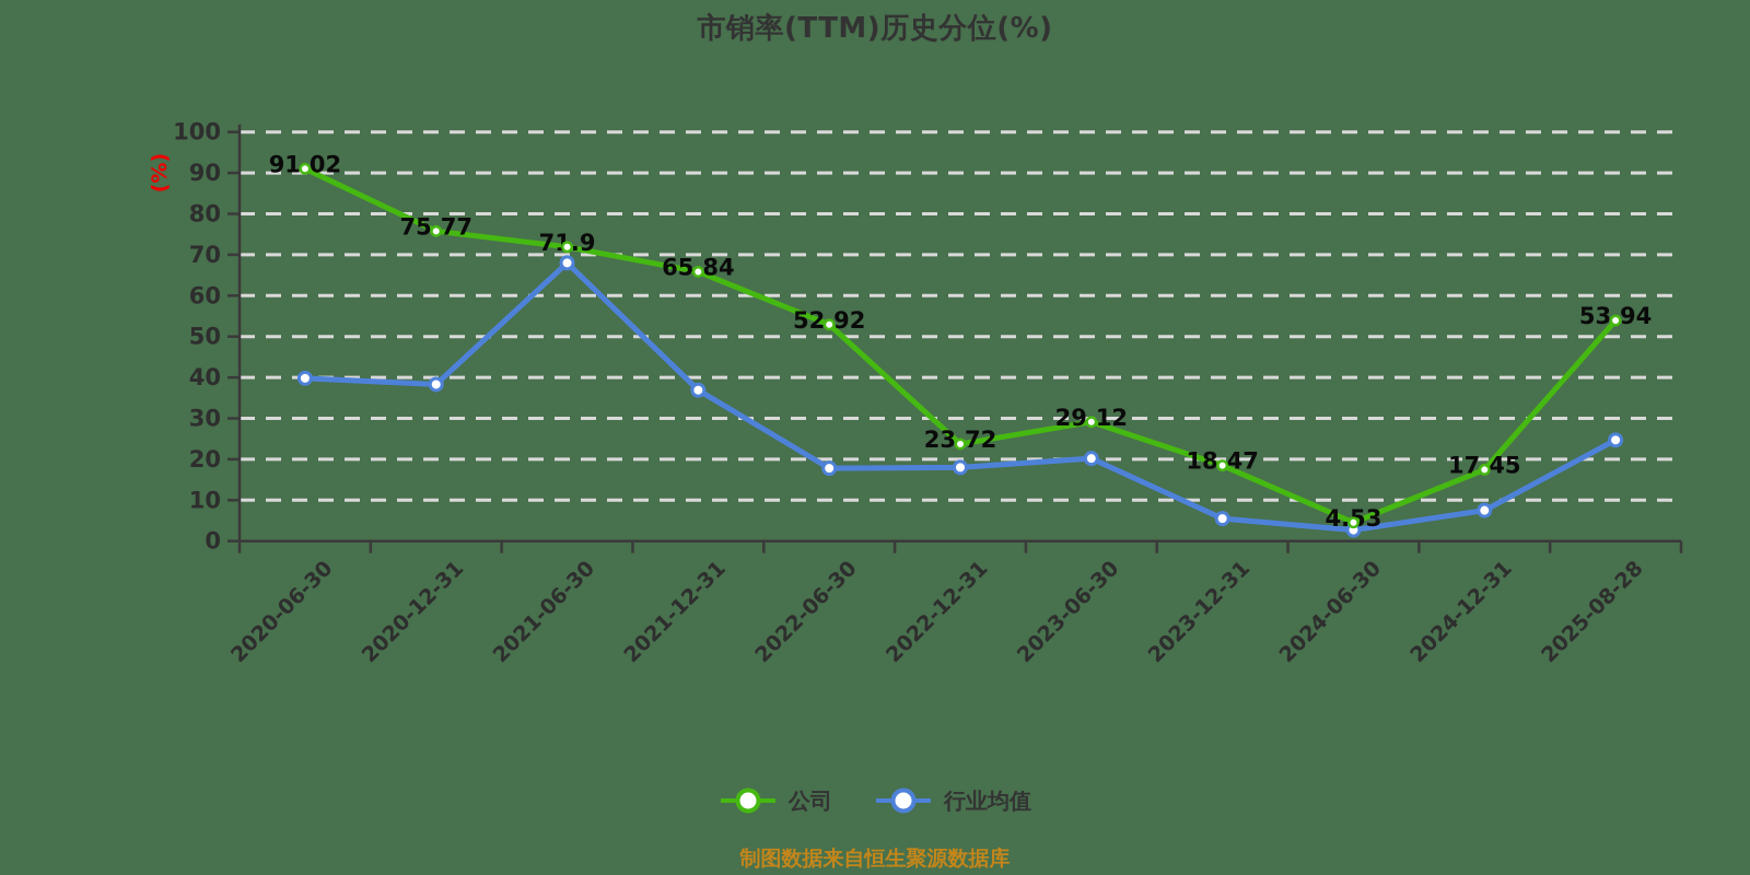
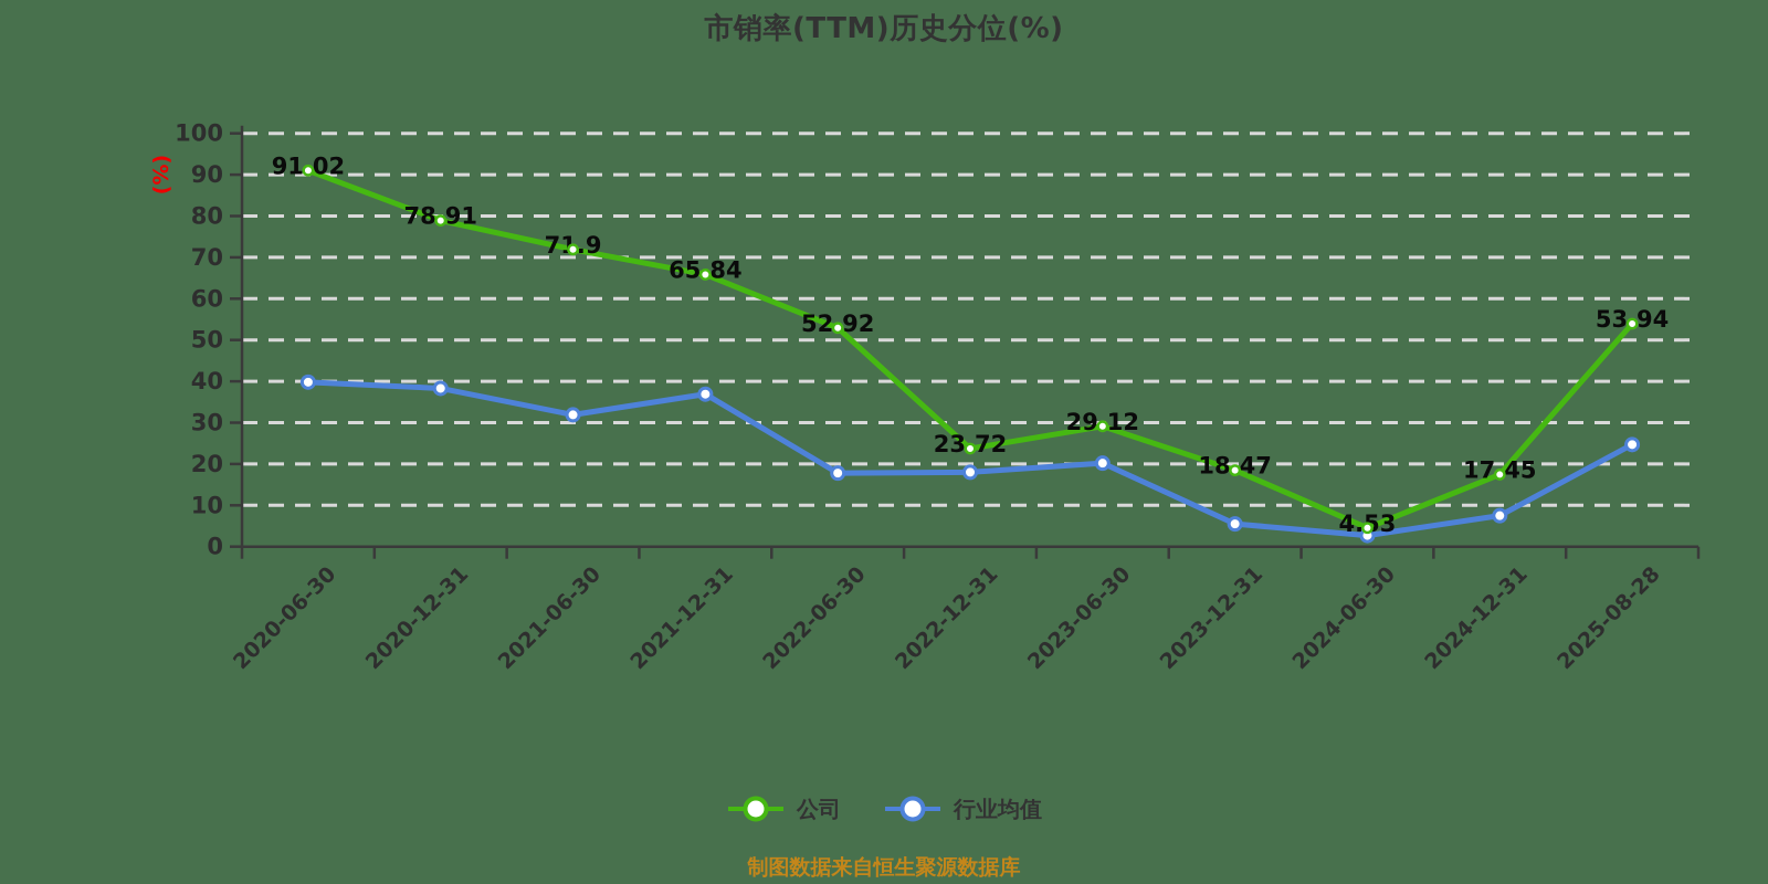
公司/2020-12-31: 75.77 -> 78.91
行业均值/2021-06-30: 68 -> 32
